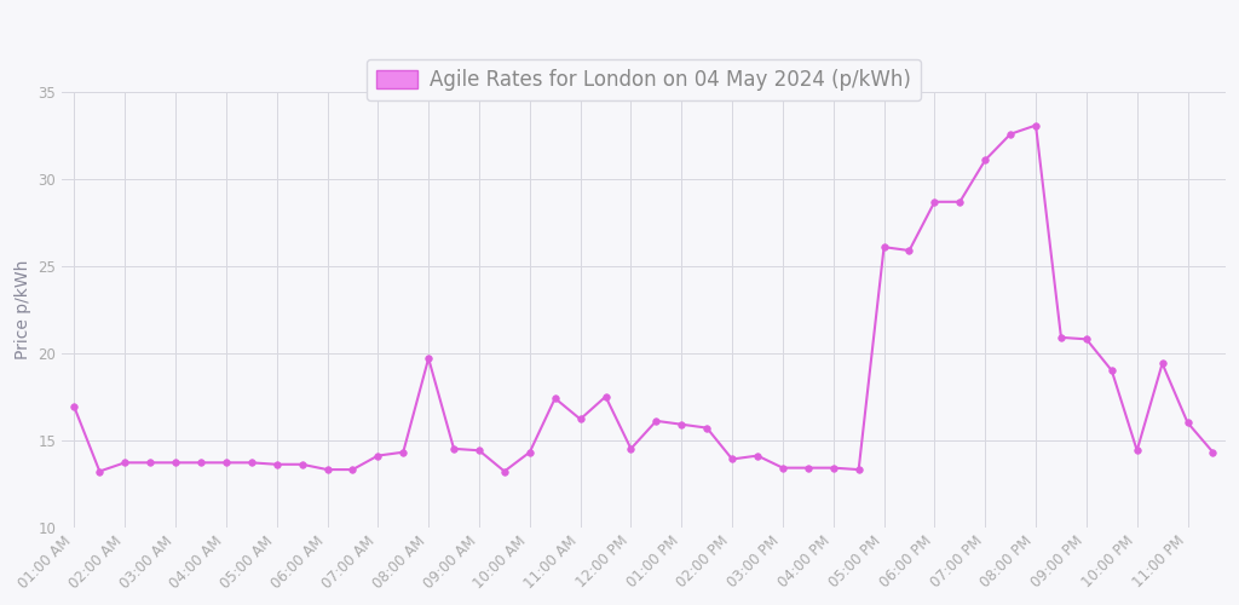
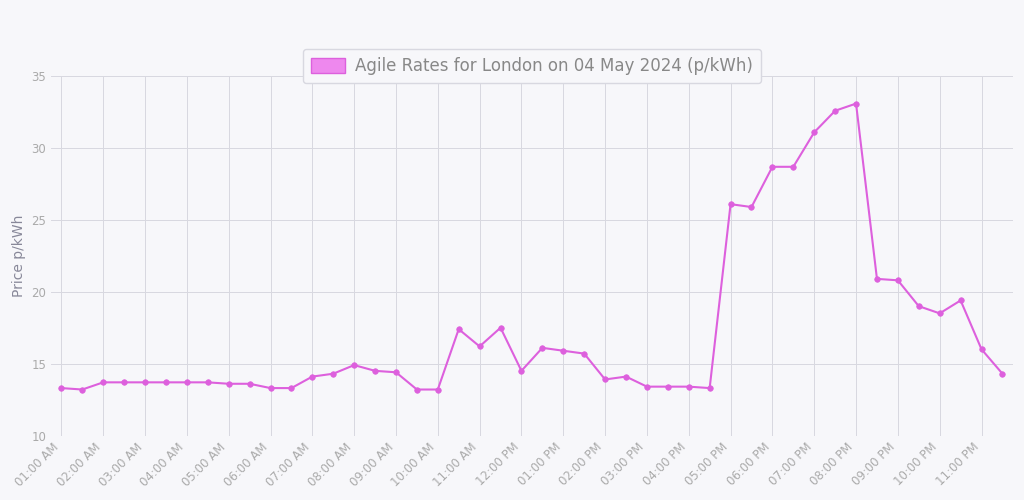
01:00 AM: 16.9 -> 13.3
08:00 AM: 19.7 -> 14.9
10:00 AM: 14.3 -> 13.2
10:00 PM: 14.4 -> 18.5
